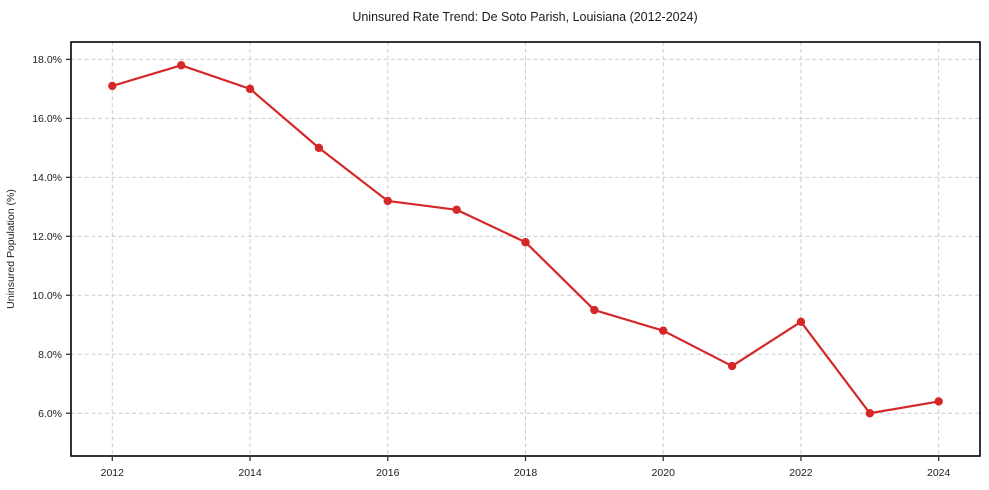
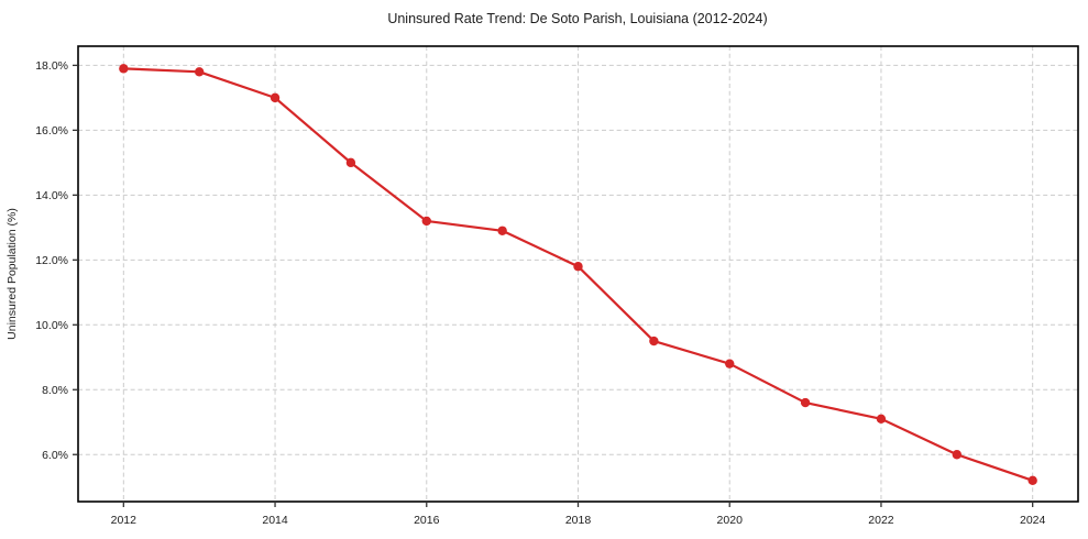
2012: 17.1% -> 17.9%
2022: 9.1% -> 7.1%
2024: 6.4% -> 5.2%
